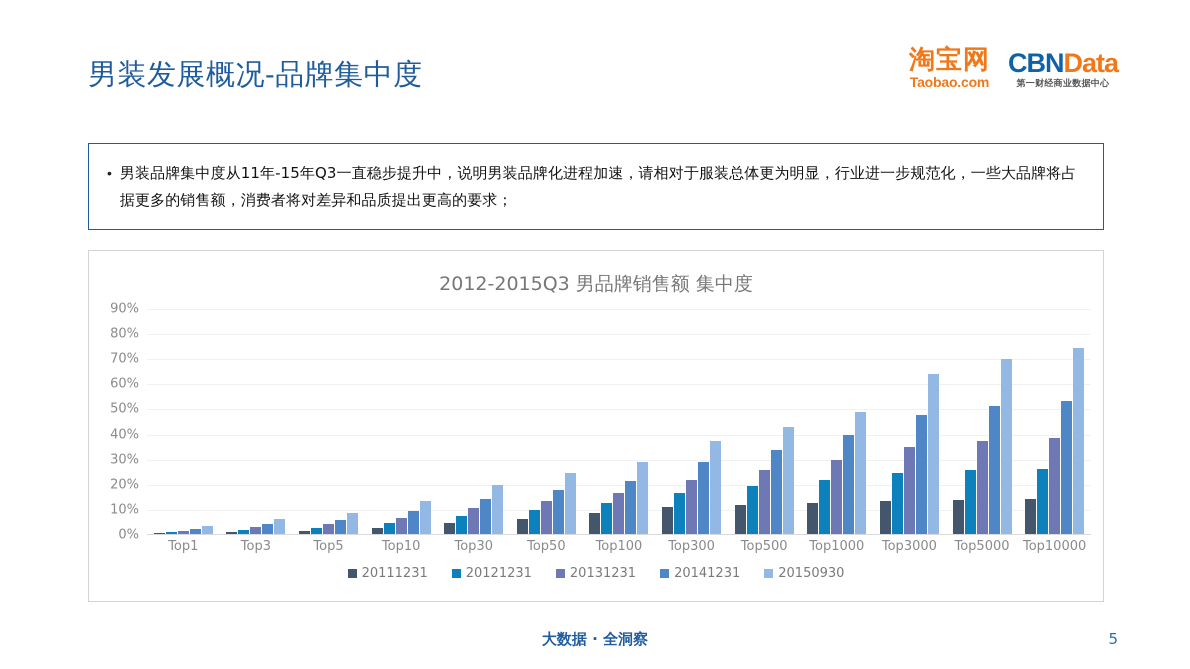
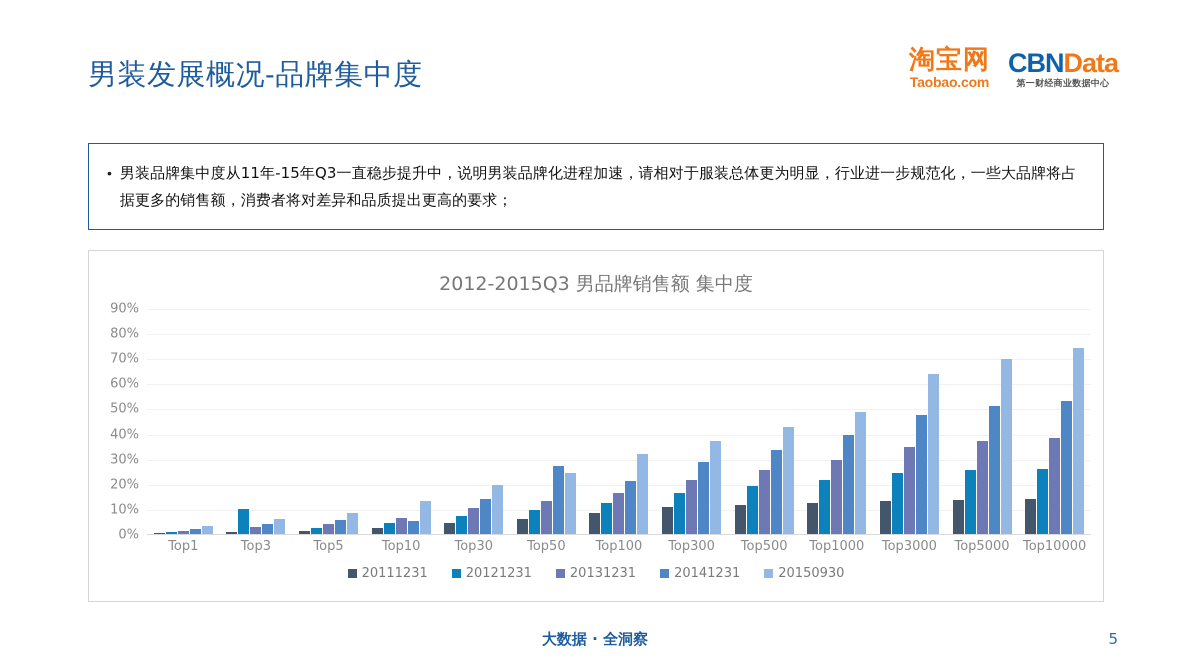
20121231/Top3: 2% -> 10%
20141231/Top10: 9% -> 5%
20141231/Top50: 18% -> 27%
20150930/Top100: 28% -> 32%
